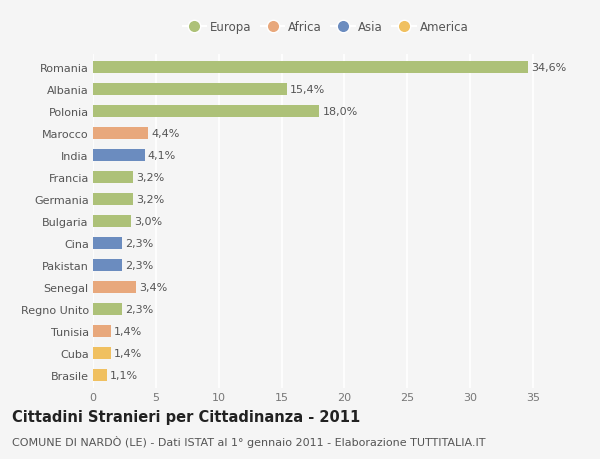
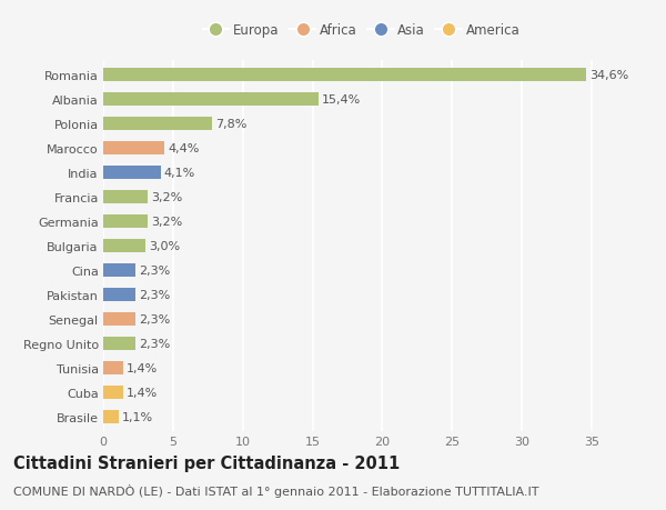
Polonia: 18,0% -> 7,8%
Senegal: 3,4% -> 2,3%
